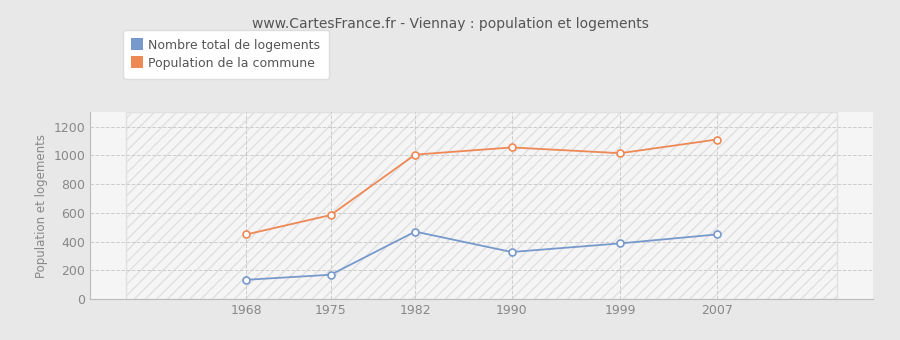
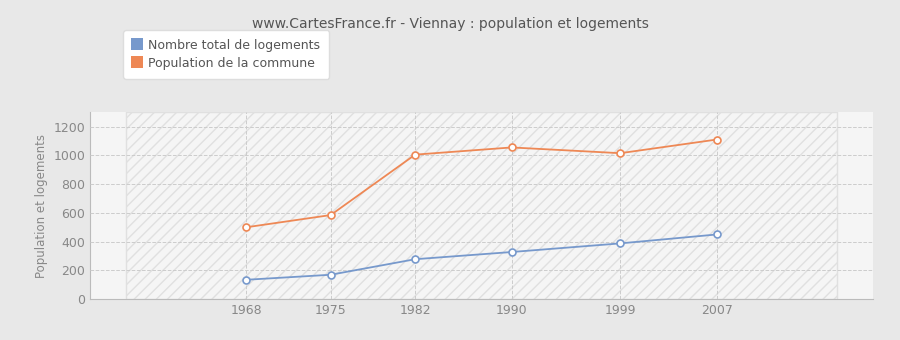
Population de la commune/1968: 450 -> 500
Nombre total de logements/1982: 470 -> 280
